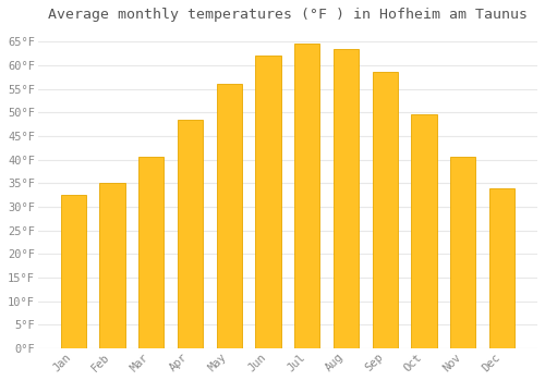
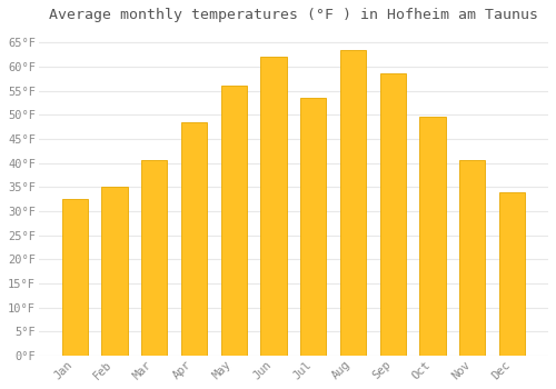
Jul: 64.5°F -> 53.5°F
